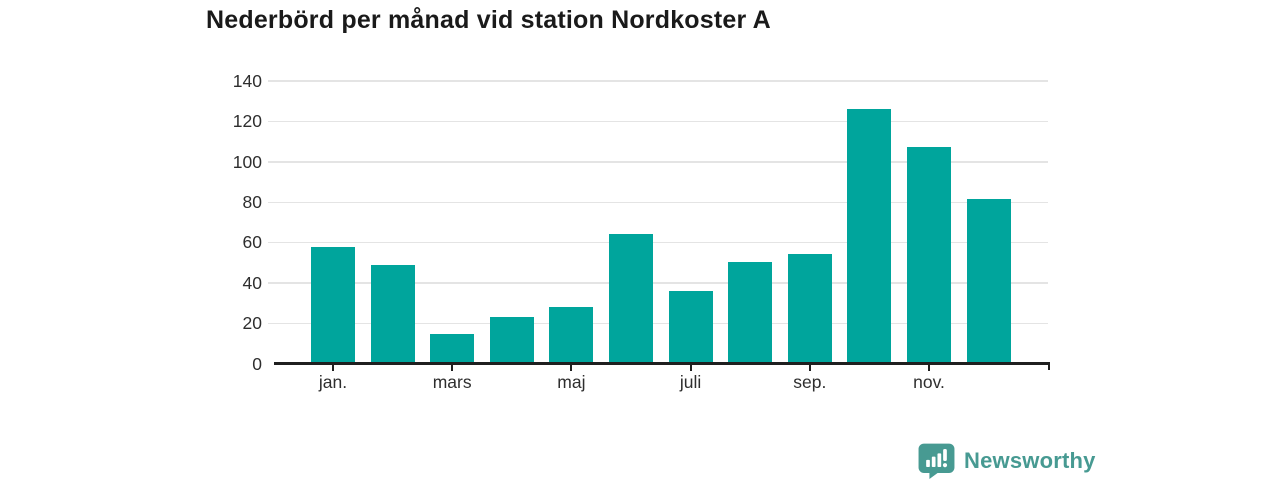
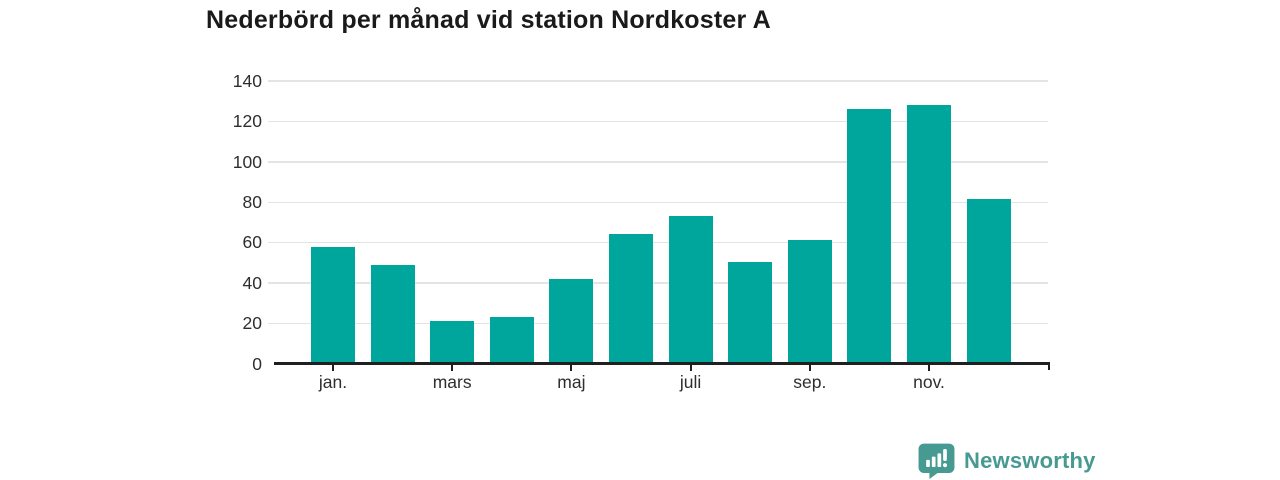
mars: 14 -> 21
maj: 28 -> 42
juli: 36 -> 73
sep.: 54 -> 61
nov.: 108 -> 128
